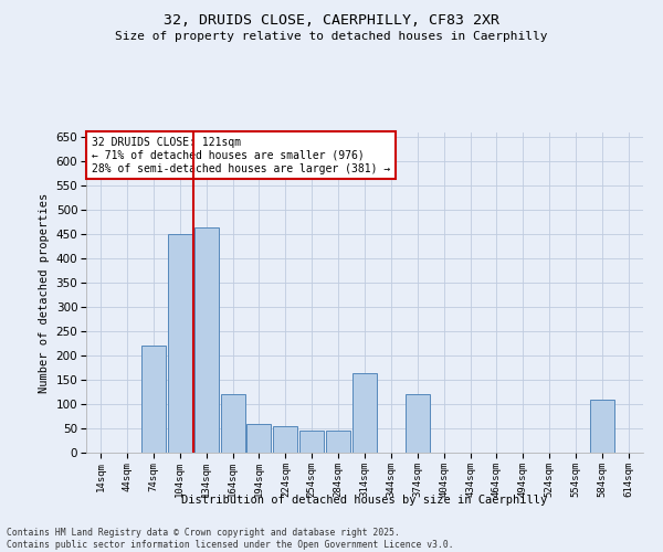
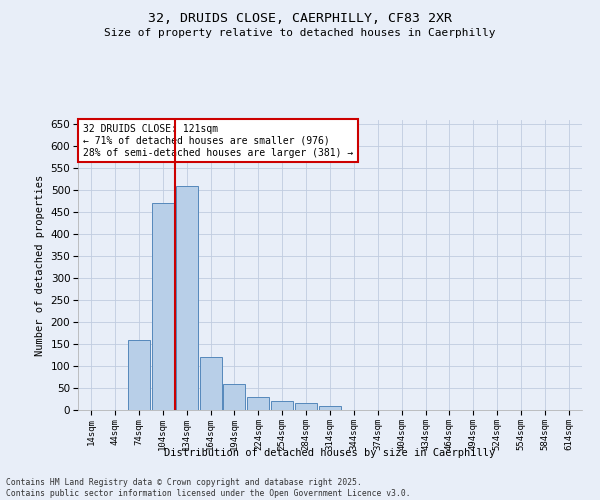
74sqm: 220 -> 160
104sqm: 450 -> 470
134sqm: 465 -> 510
224sqm: 55 -> 30
254sqm: 45 -> 20
284sqm: 45 -> 15
314sqm: 165 -> 8
374sqm: 120 -> 1
584sqm: 110 -> 1
